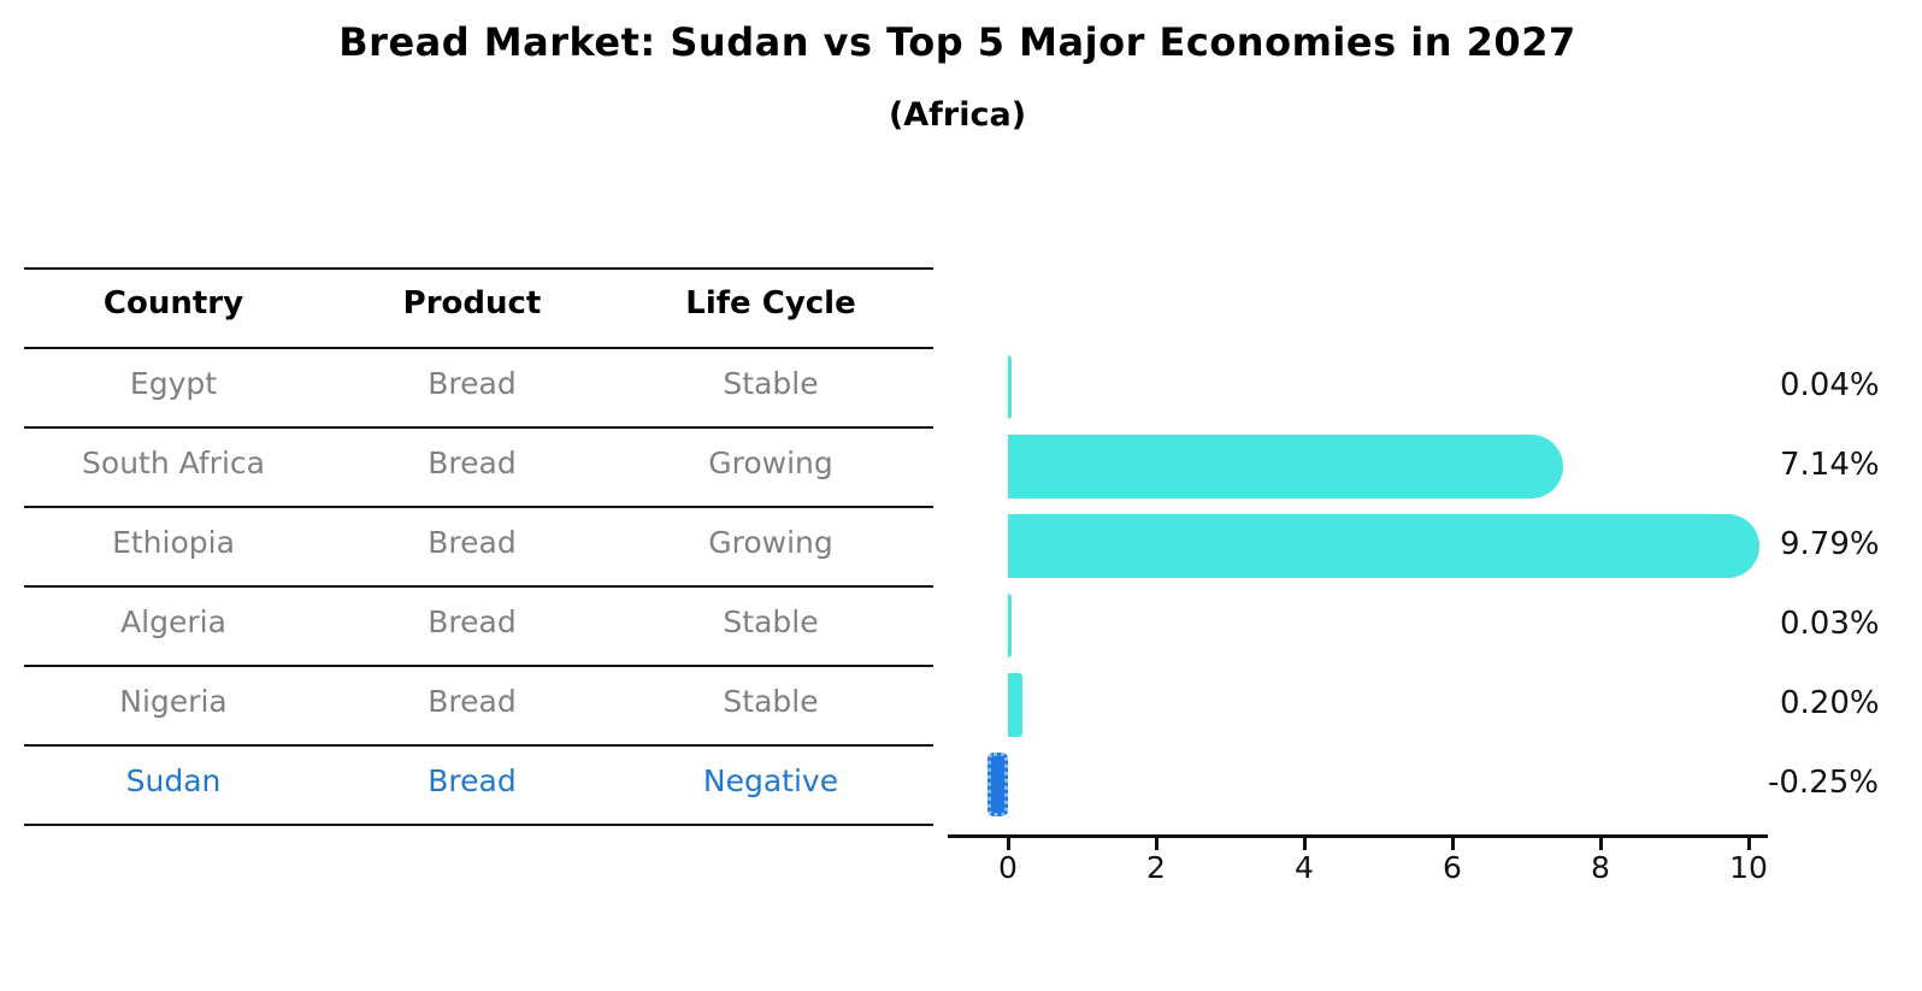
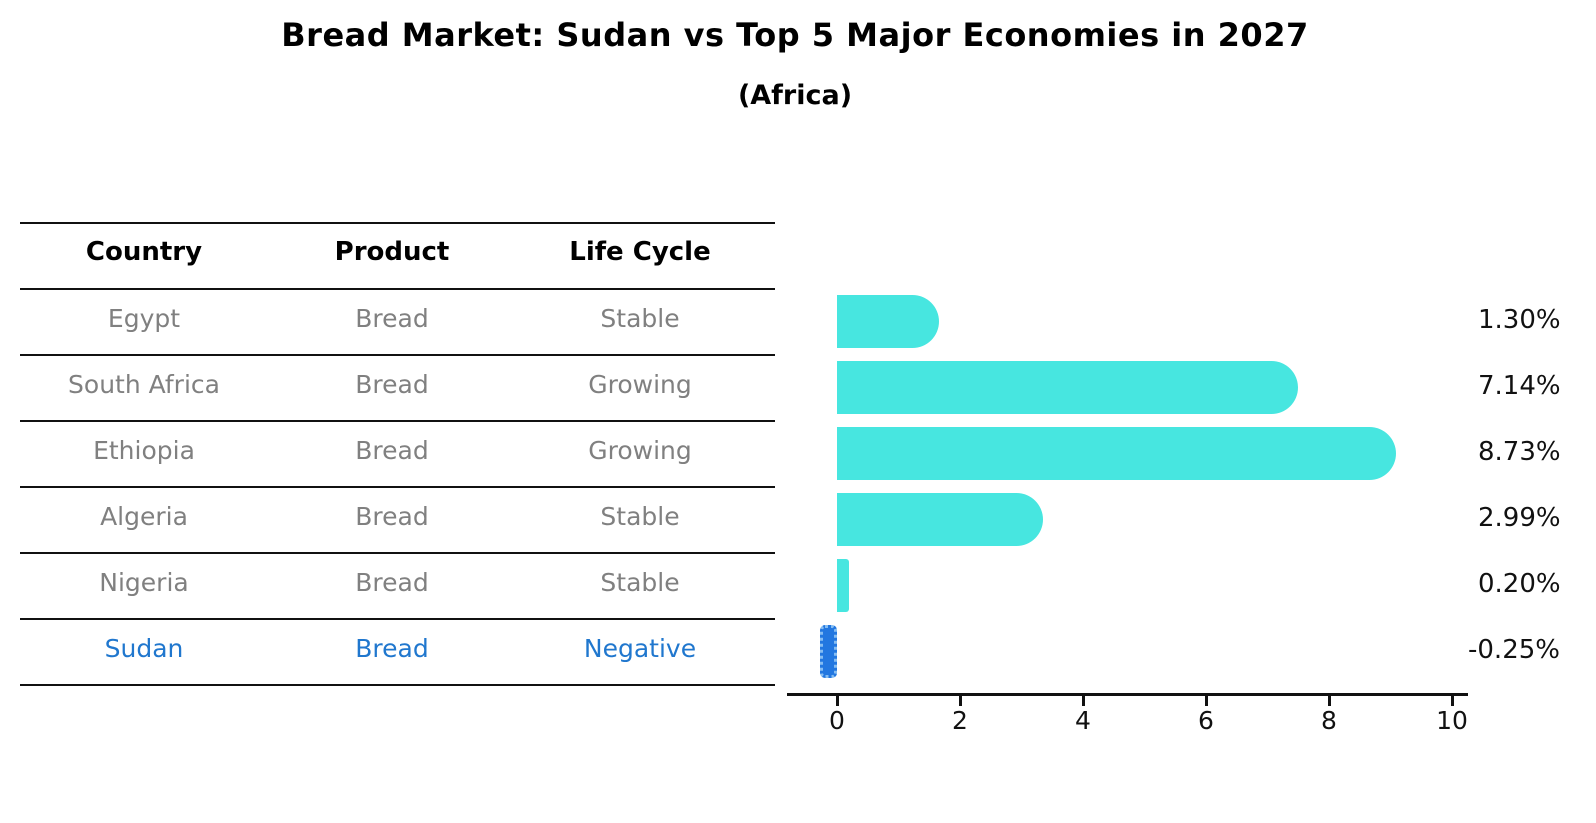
Egypt: 0.04% -> 1.30%
Ethiopia: 9.79% -> 8.73%
Algeria: 0.03% -> 2.99%
